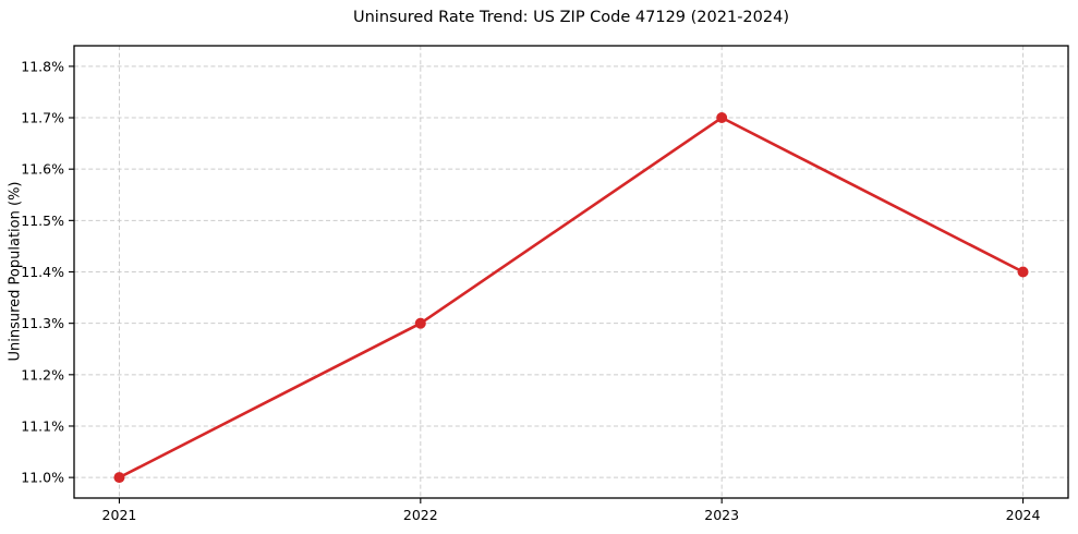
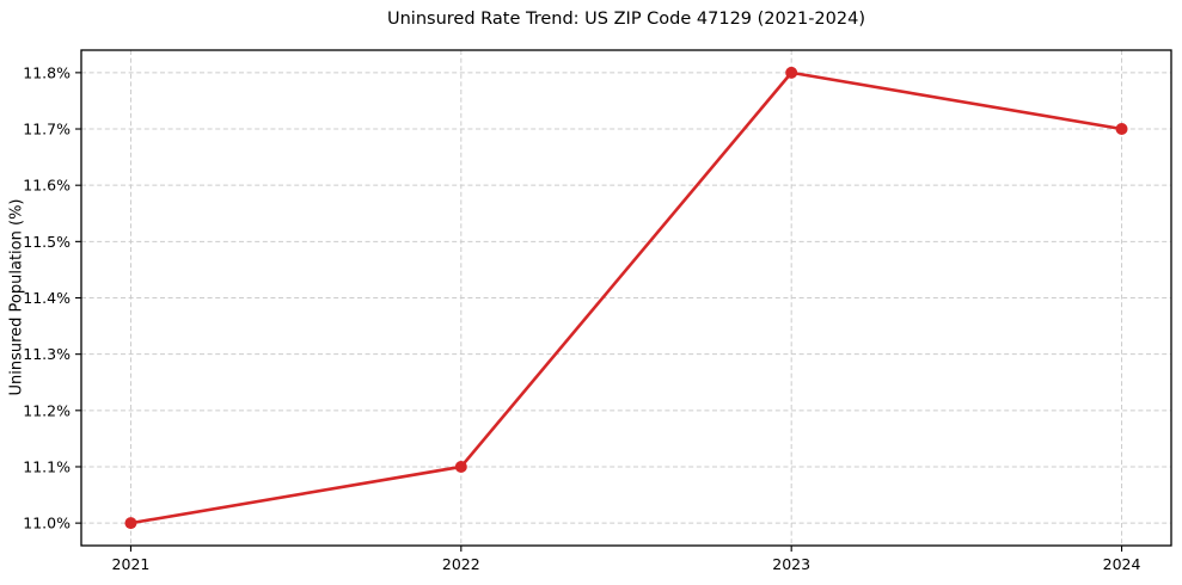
2022: 11.3% -> 11.1%
2023: 11.7% -> 11.8%
2024: 11.4% -> 11.7%
